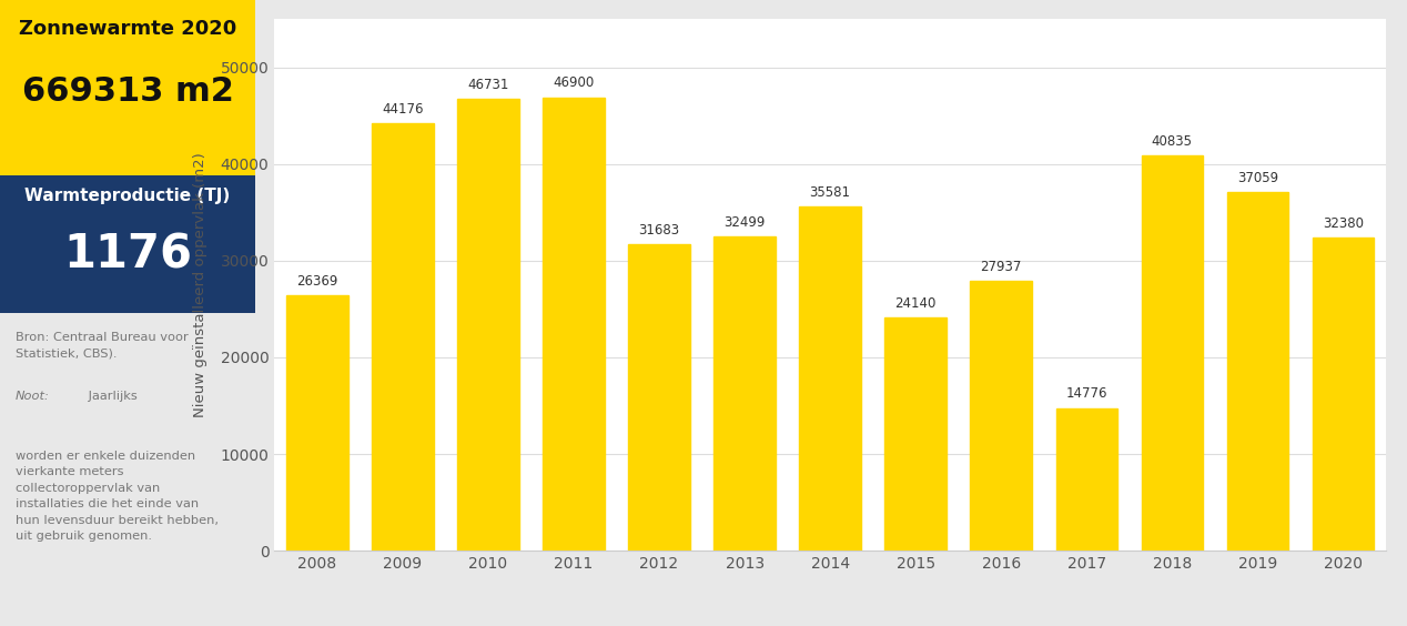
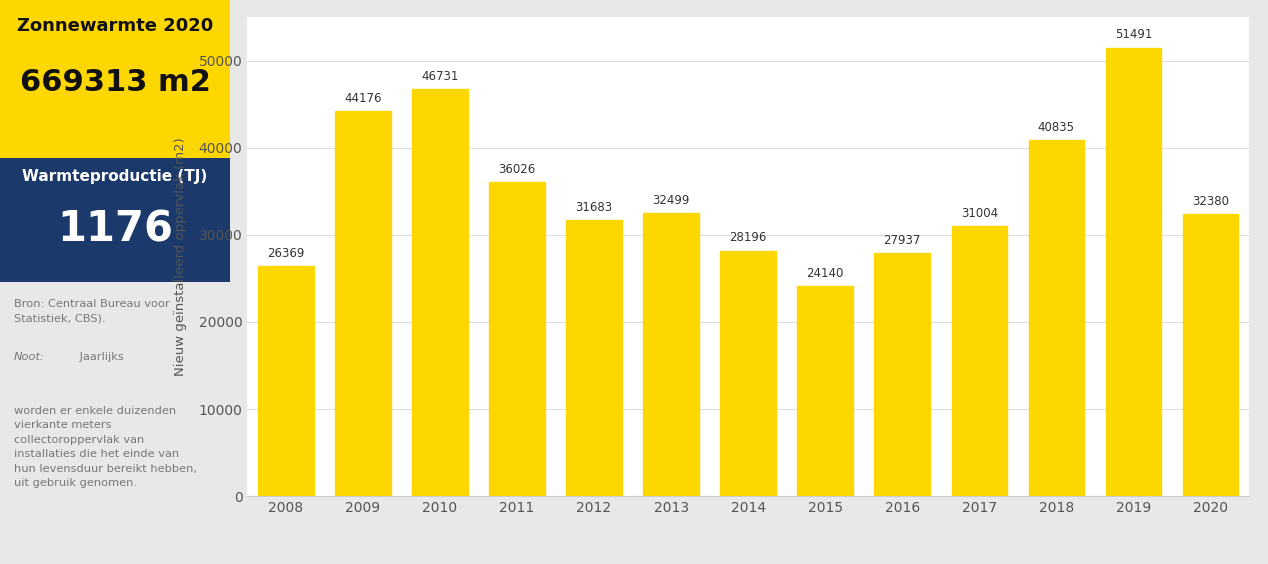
2011: 46900 -> 36026
2014: 35581 -> 28196
2017: 14776 -> 31004
2019: 37059 -> 51491
